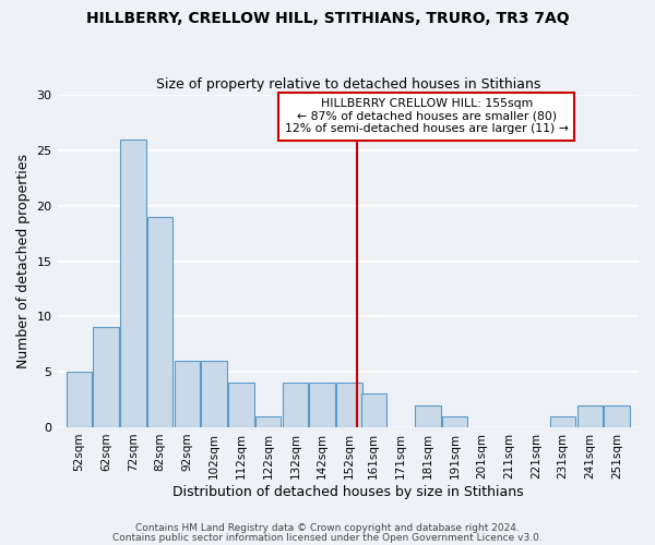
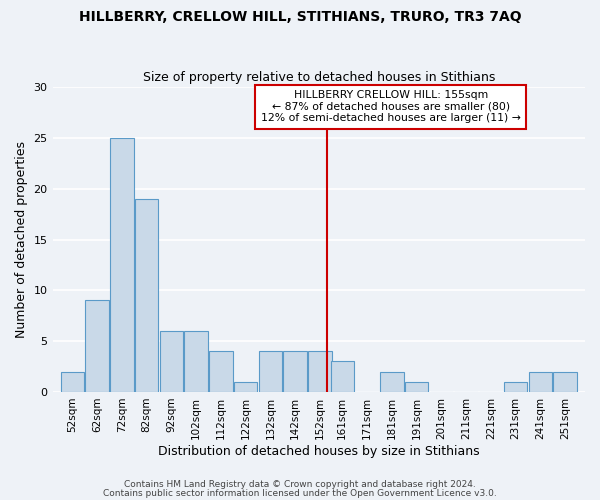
52sqm: 5 -> 2
72sqm: 26 -> 25
